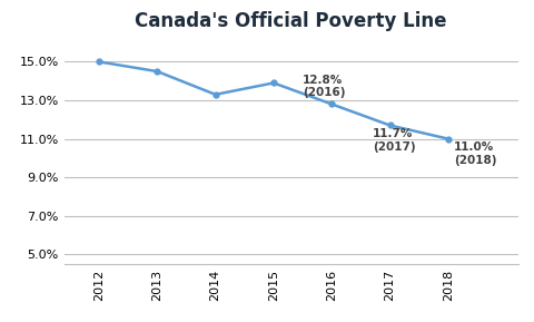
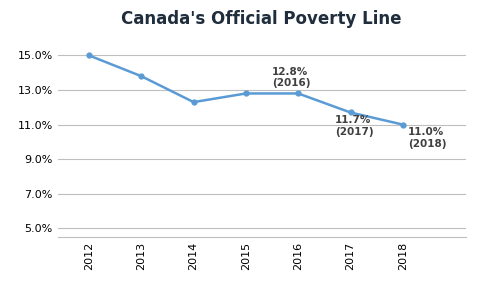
2013: 14.5% -> 13.8%
2014: 13.3% -> 12.3%
2015: 13.9% -> 12.8%
